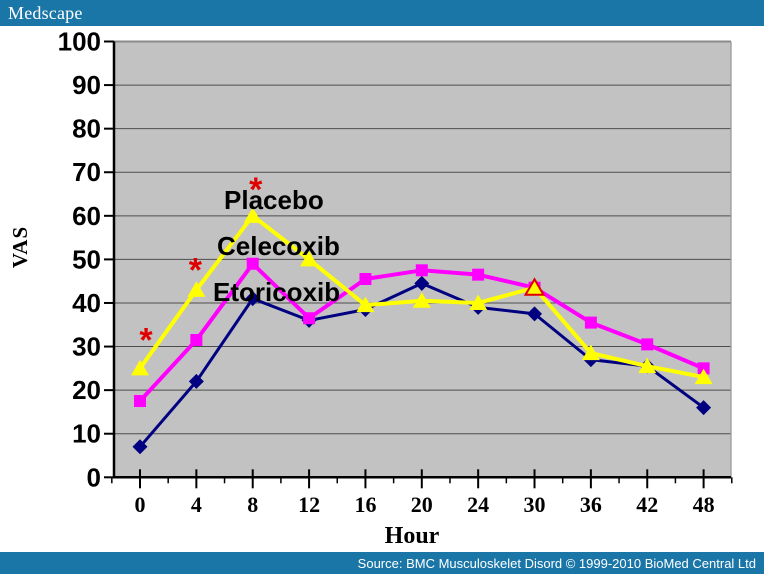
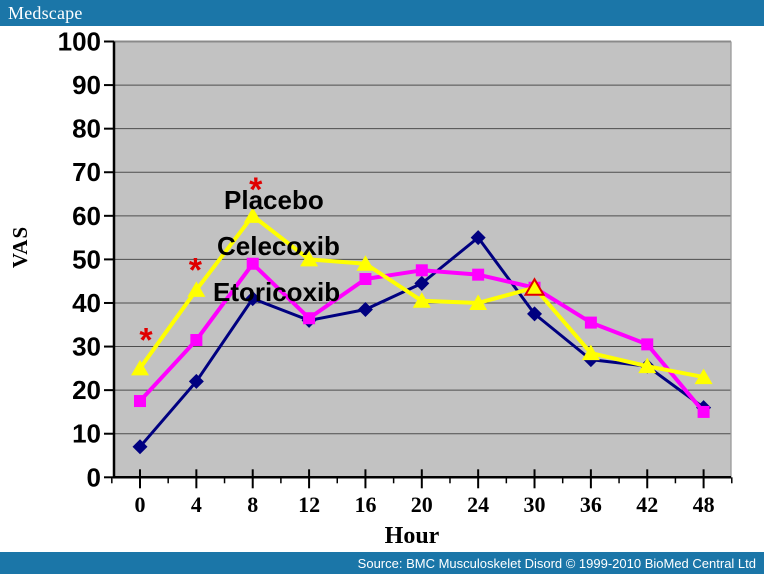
Placebo/16: 40 -> 49
Etoricoxib/24: 39 -> 55
Celecoxib/48: 25 -> 15
